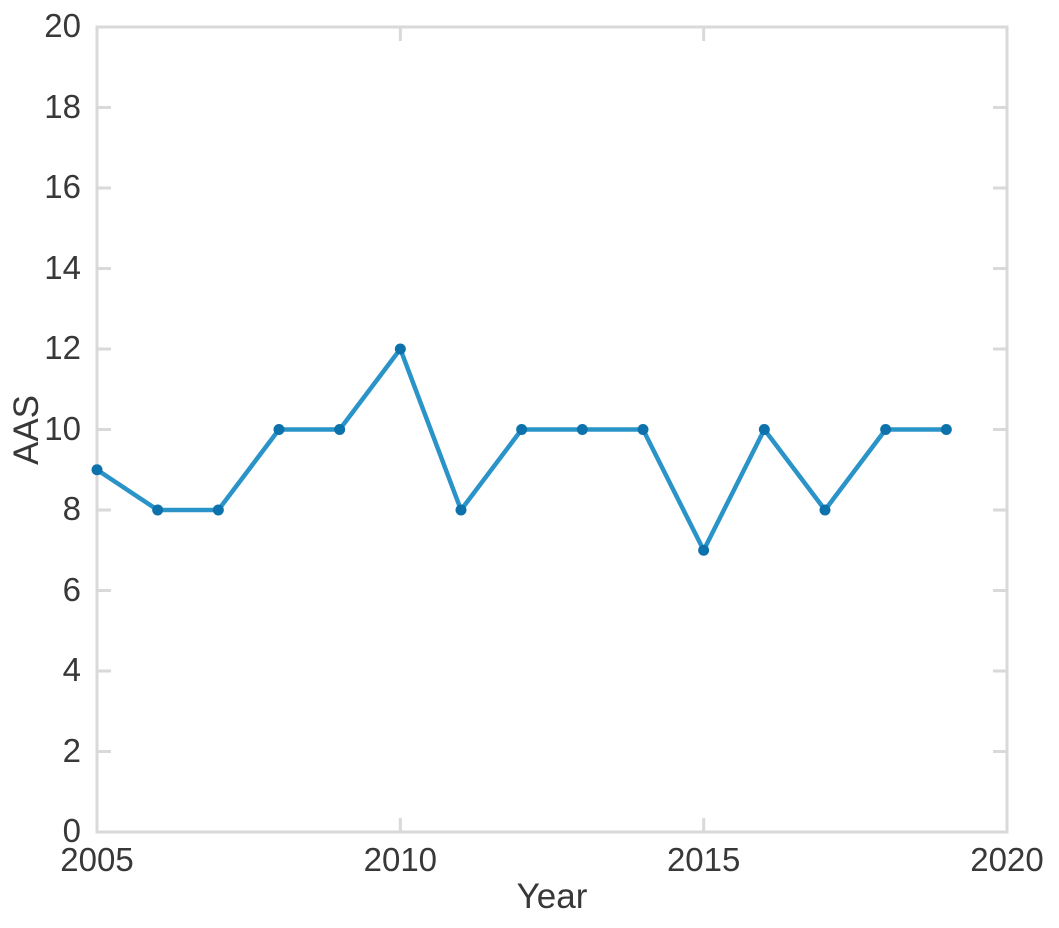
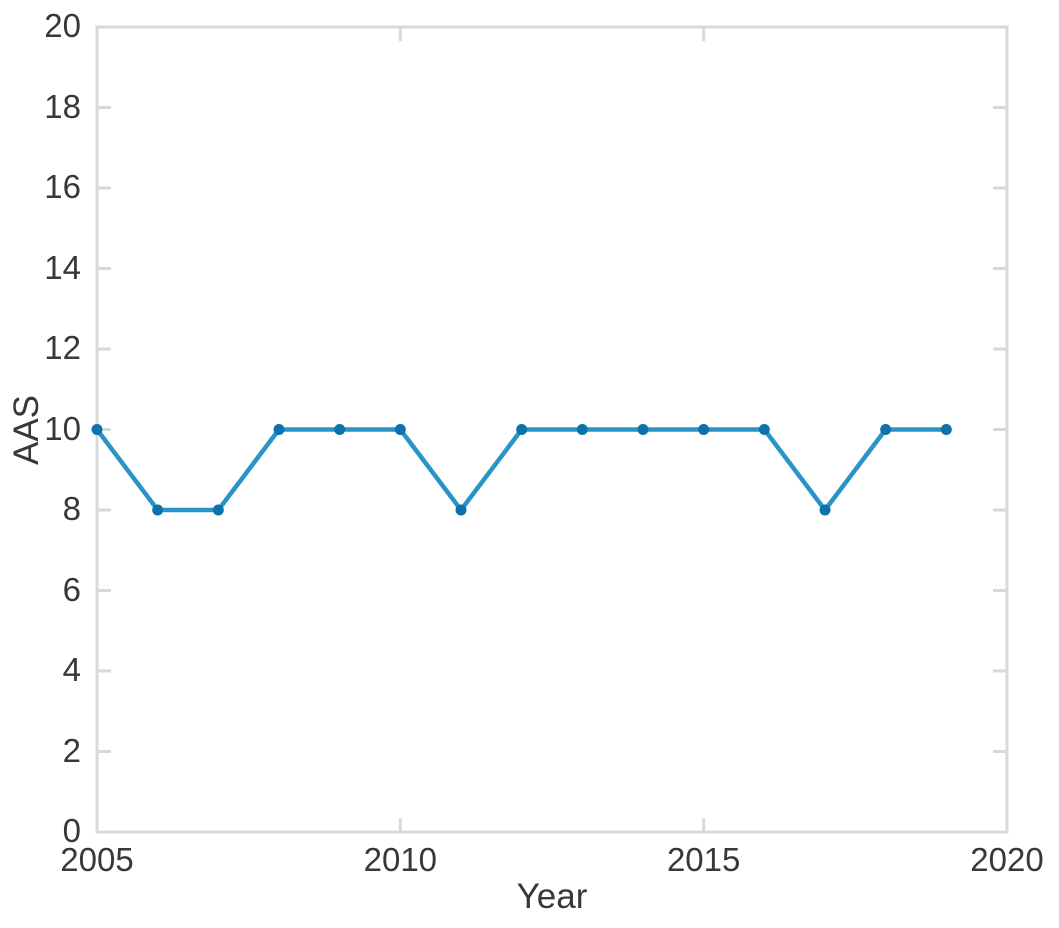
2005: 9 -> 10
2010: 12 -> 10
2015: 7 -> 10
